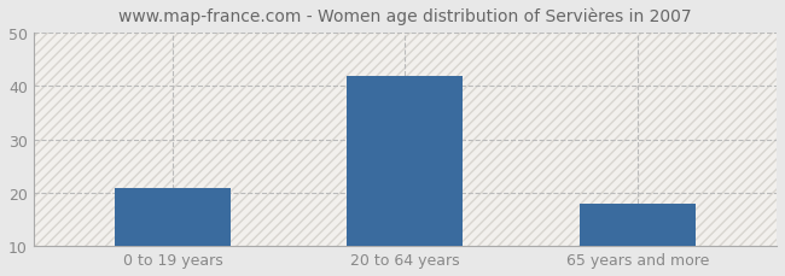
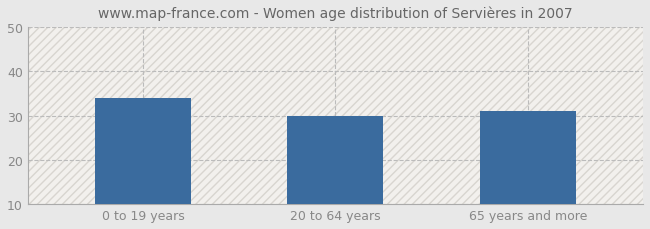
0 to 19 years: 21 -> 34
20 to 64 years: 42 -> 30
65 years and more: 18 -> 31
